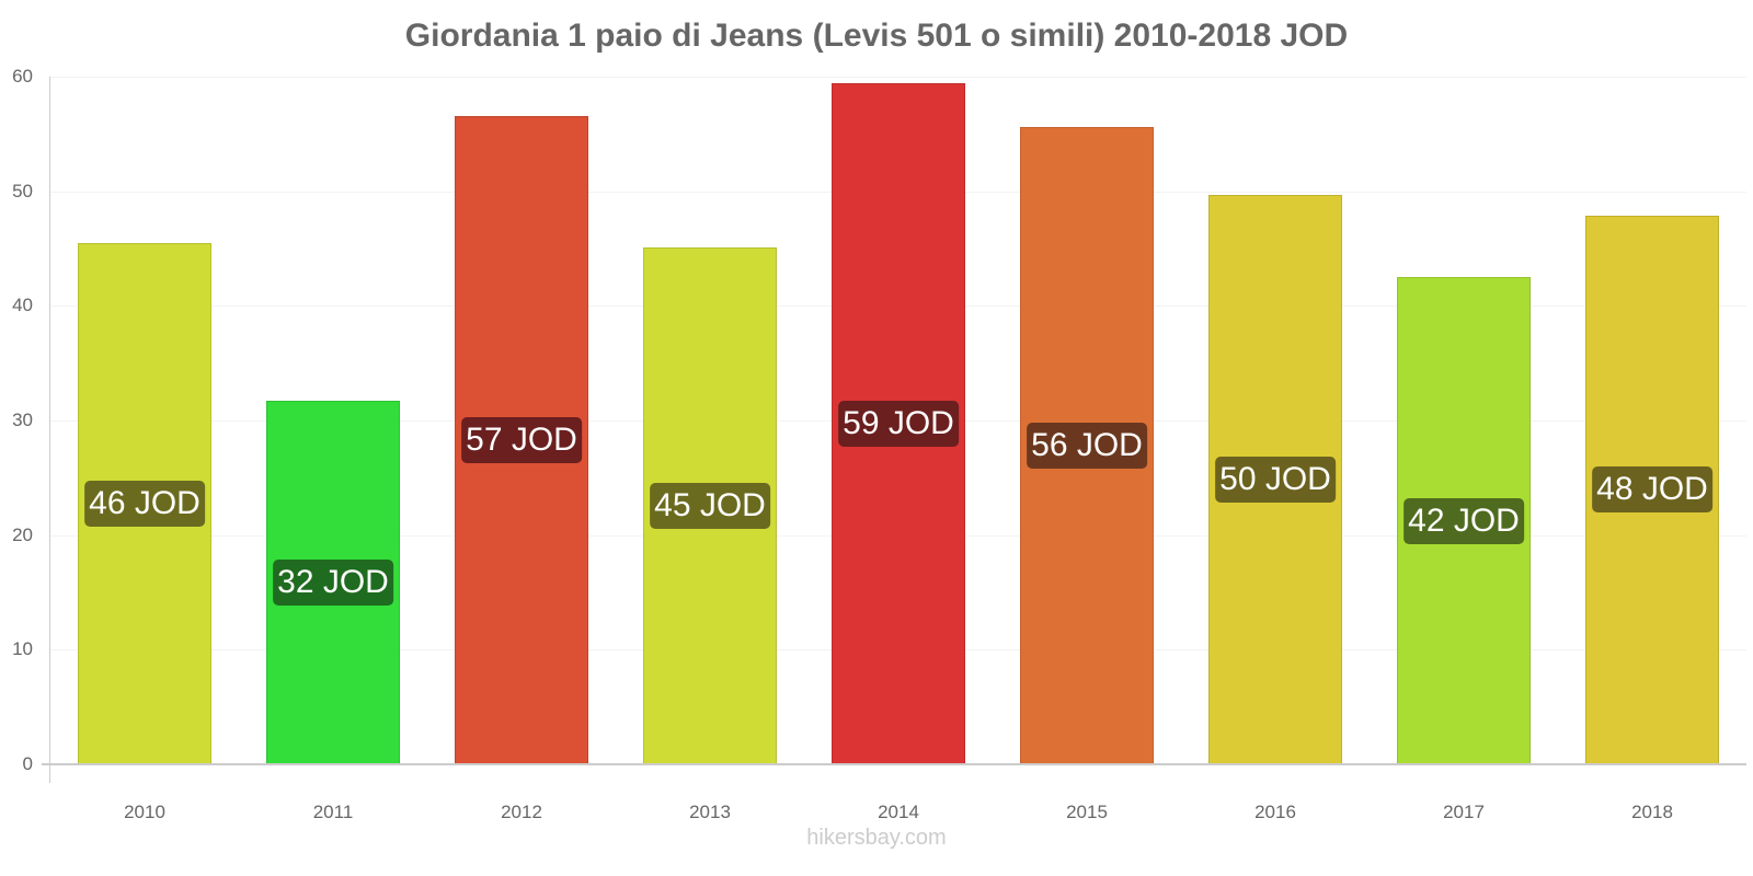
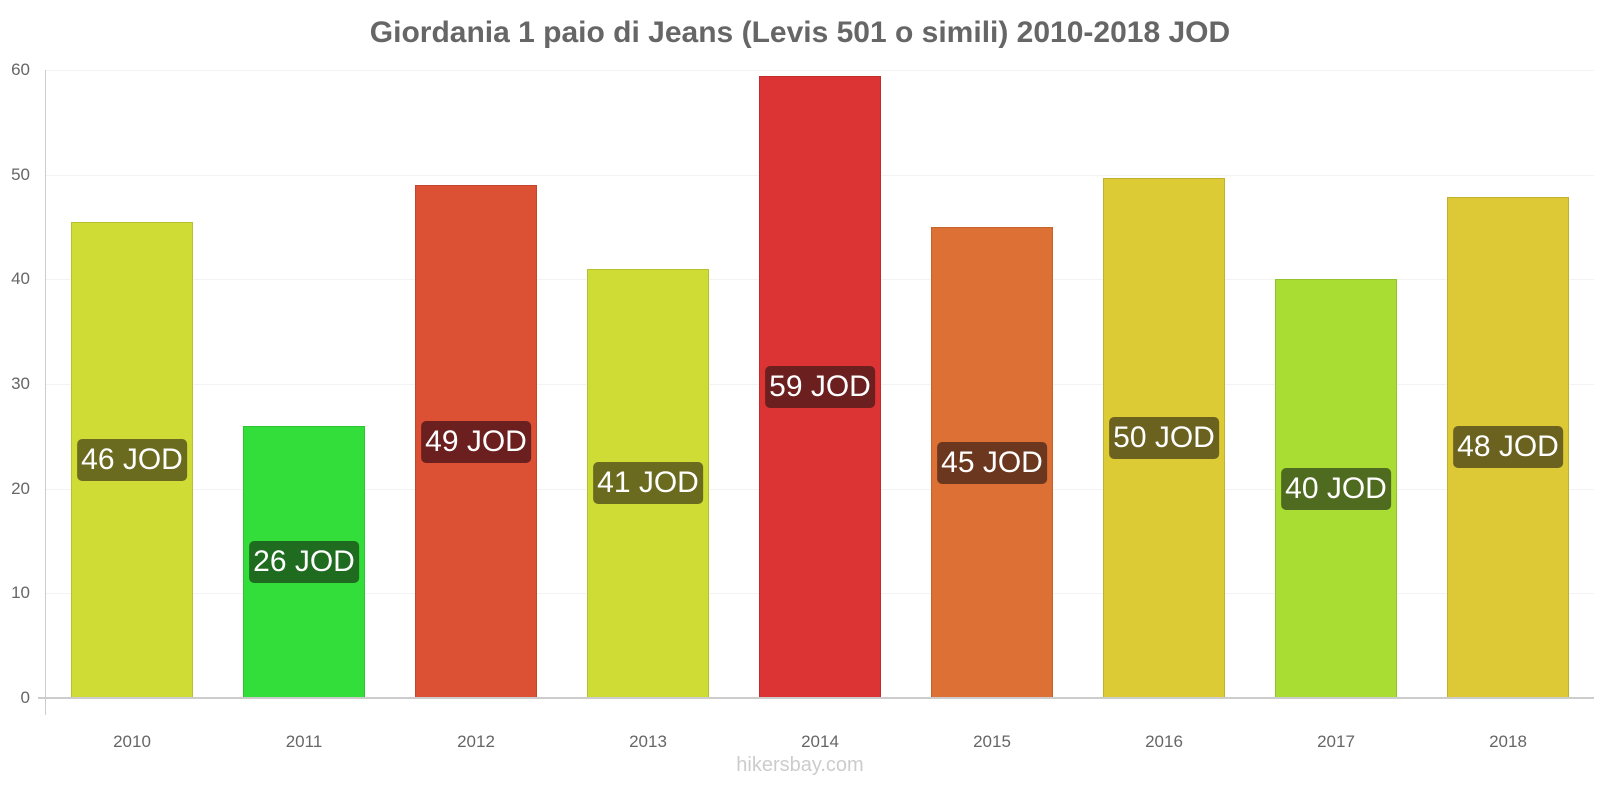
2011: 32 -> 26
2012: 57 -> 49
2013: 45 -> 41
2015: 56 -> 45
2017: 42 -> 40
